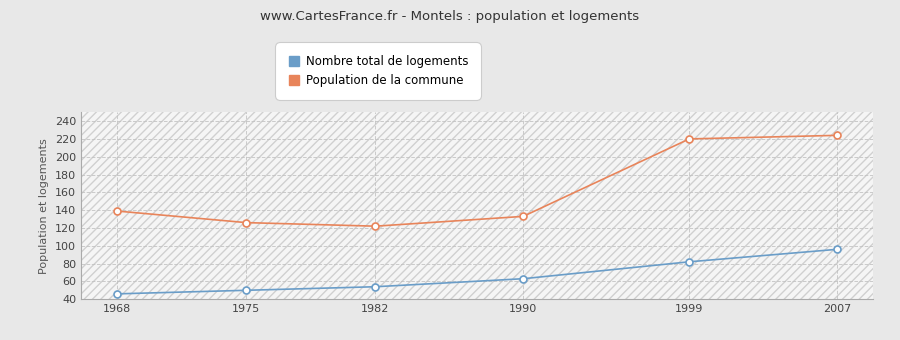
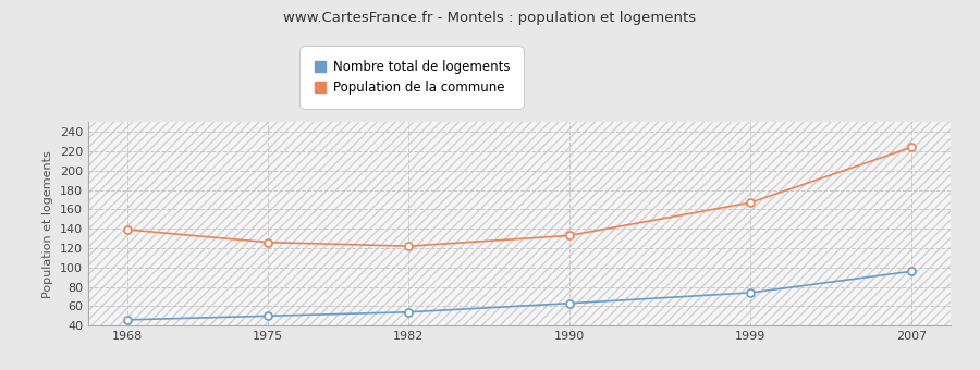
Nombre total de logements/1999: 82 -> 74
Population de la commune/1999: 220 -> 167
